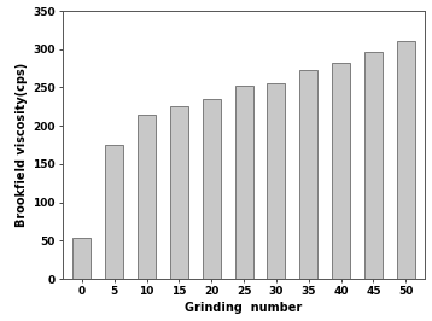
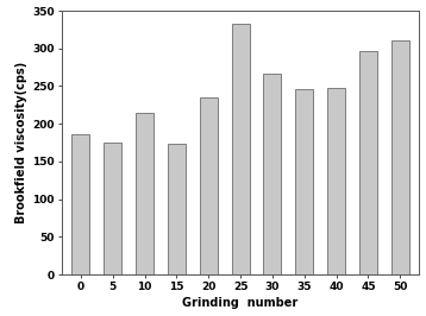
0: 53 -> 186
15: 226 -> 174
25: 252 -> 332
30: 255 -> 266
35: 273 -> 246
40: 283 -> 248
